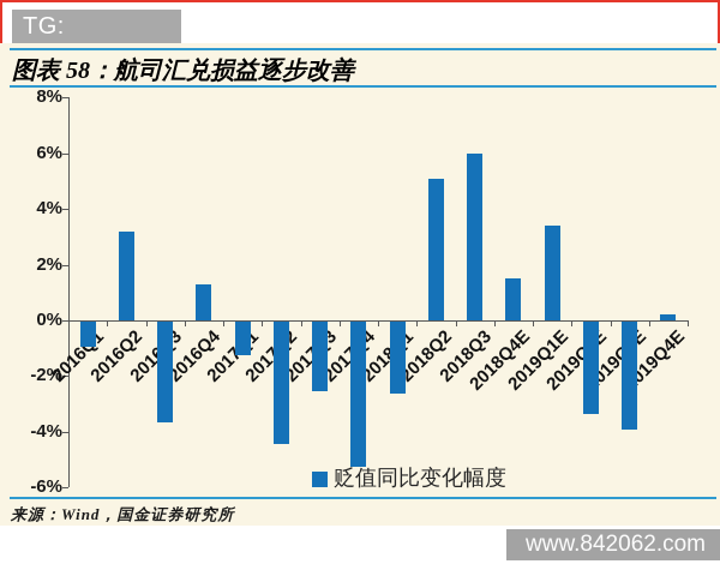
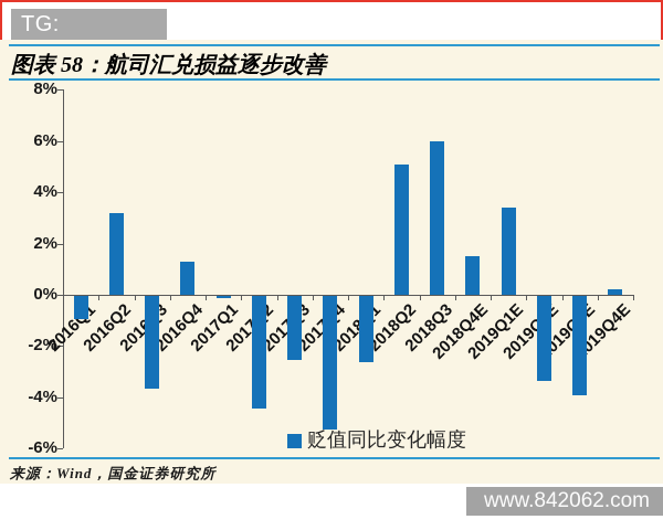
2017Q1: -1.2% -> -0.1%
